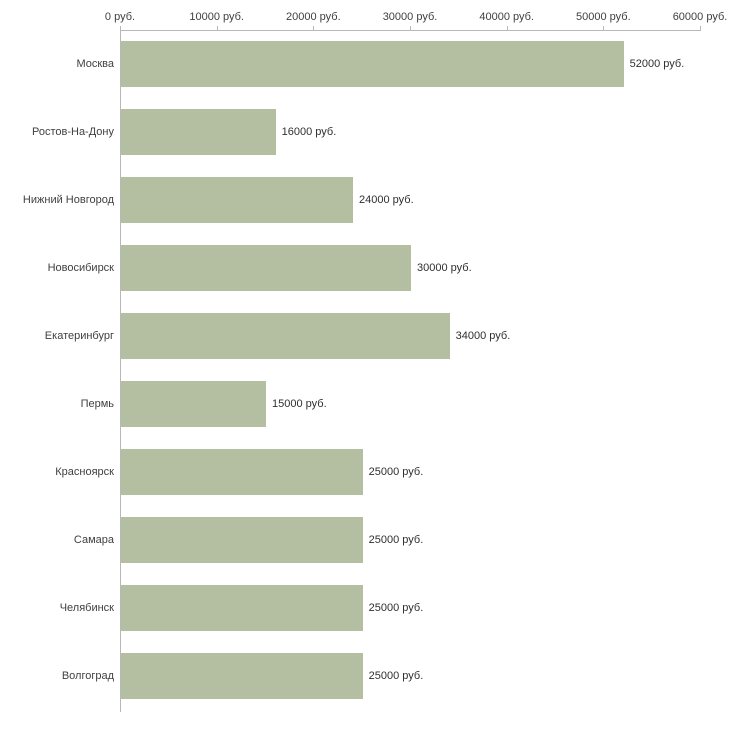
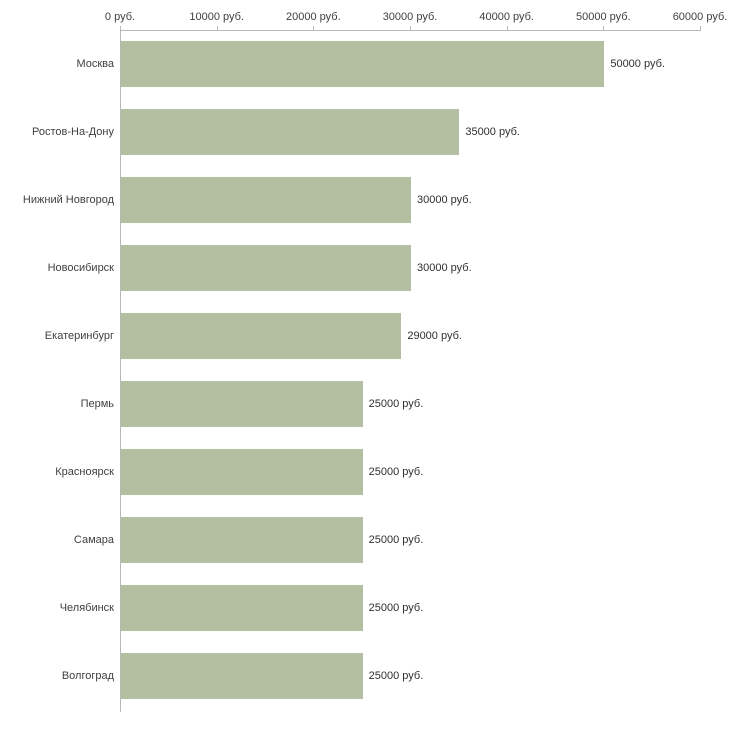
Москва: 52000 -> 50000
Ростов-На-Дону: 16000 -> 35000
Нижний Новгород: 24000 -> 30000
Екатеринбург: 34000 -> 29000
Пермь: 15000 -> 25000
